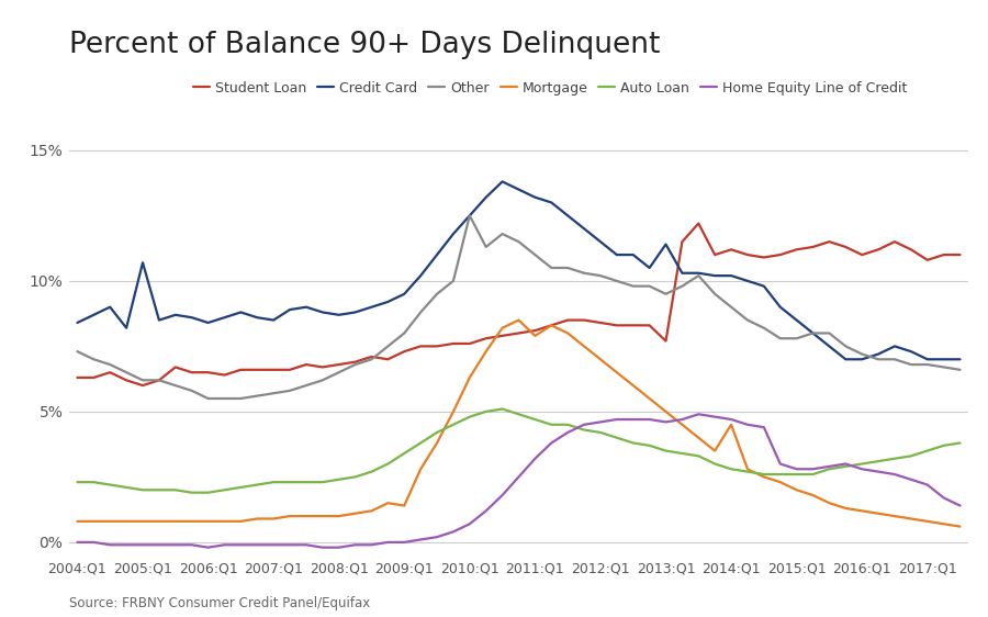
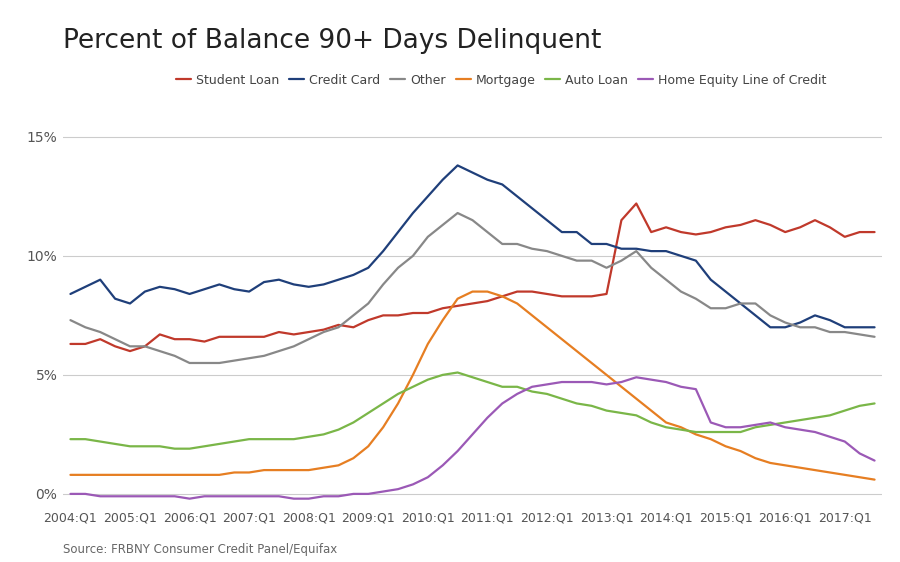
Credit Card/2005:Q1: 10.7% -> 8.0%
Mortgage/2009:Q1: 1.4% -> 2.0%
Other/2010:Q1: 12.5% -> 10.8%
Mortgage/2011:Q1: 7.9% -> 8.5%
Student Loan/2013:Q1: 7.7% -> 8.4%
Credit Card/2013:Q1: 11.4% -> 10.5%
Mortgage/2014:Q1: 4.5% -> 3.0%
